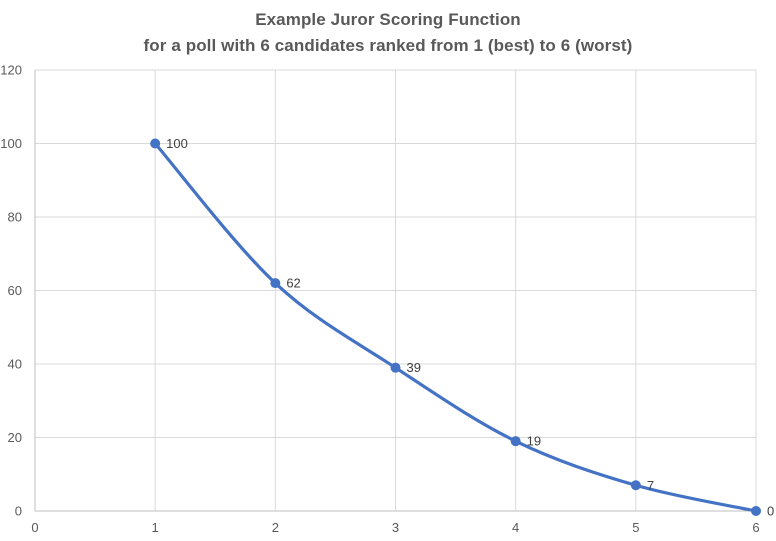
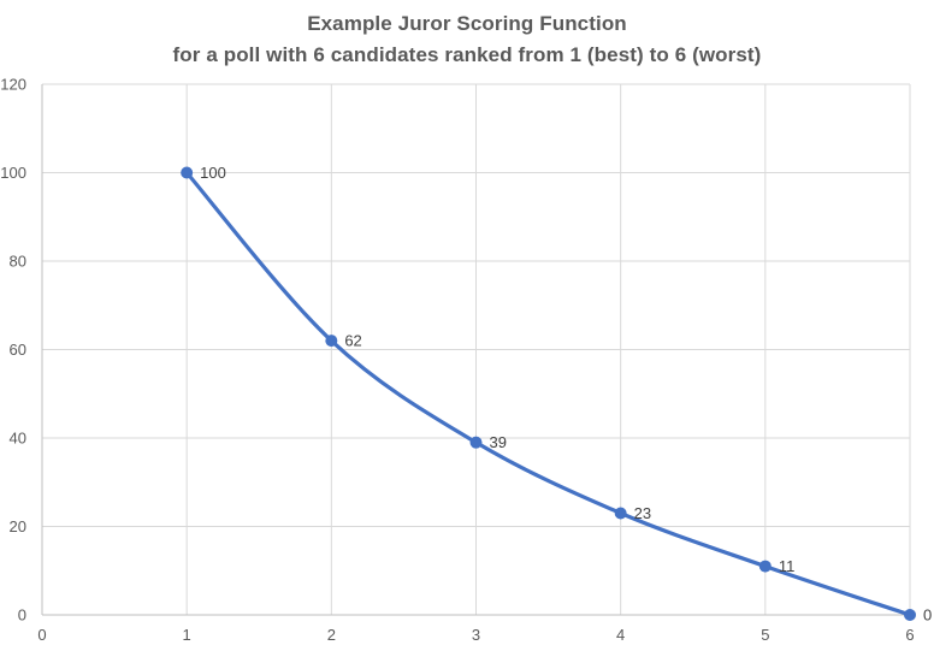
4: 19 -> 23
5: 7 -> 11
